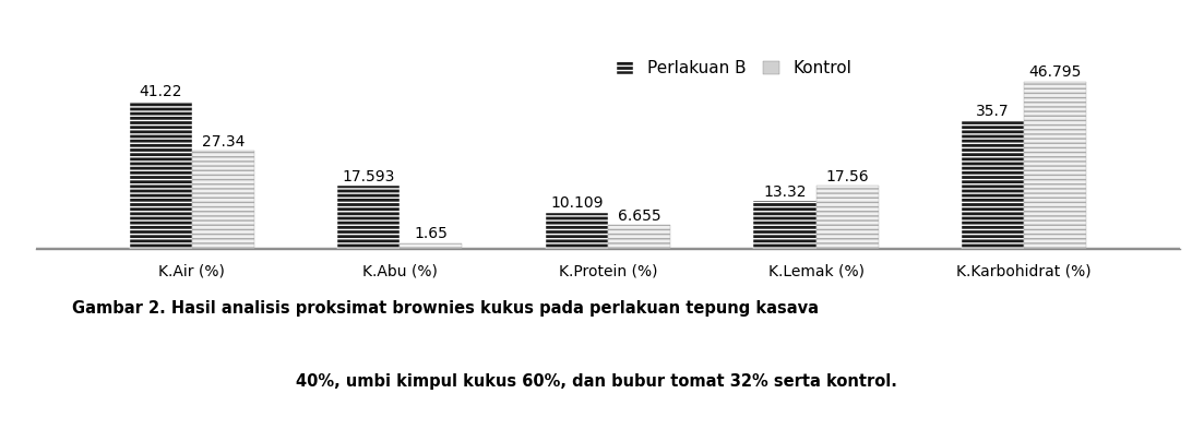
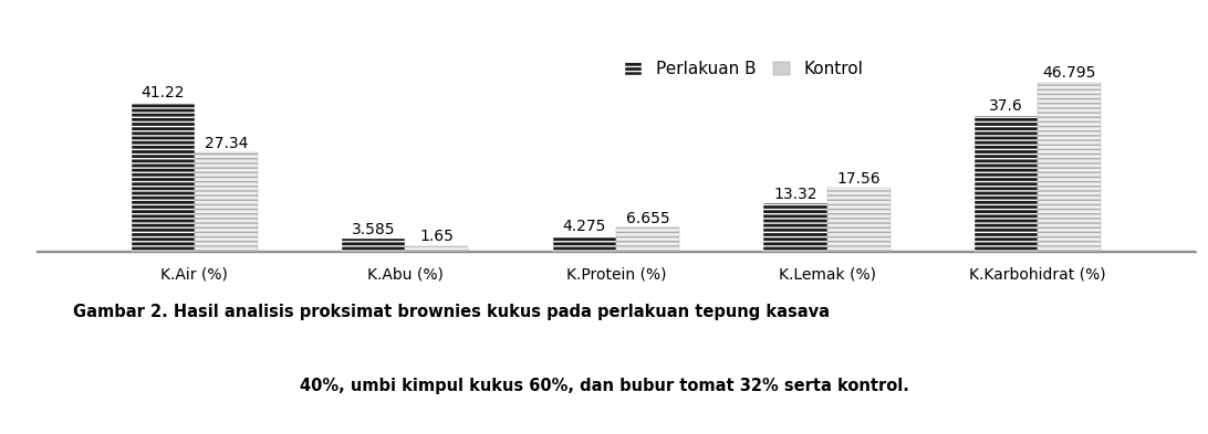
Perlakuan B/K.Abu (%): 17.593 -> 3.585
Perlakuan B/K.Protein (%): 10.109 -> 4.275
Perlakuan B/K.Karbohidrat (%): 35.7 -> 37.6
